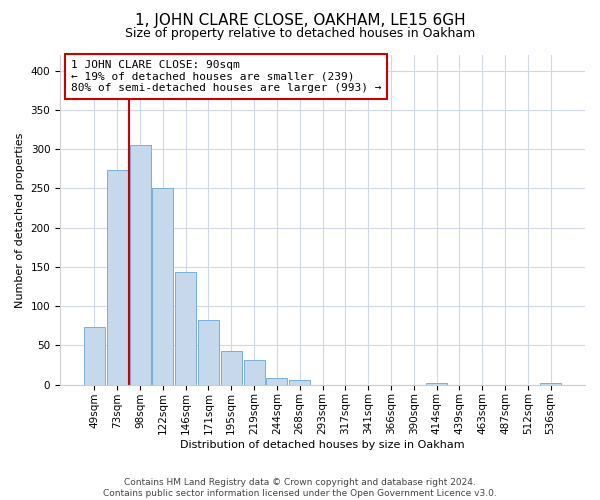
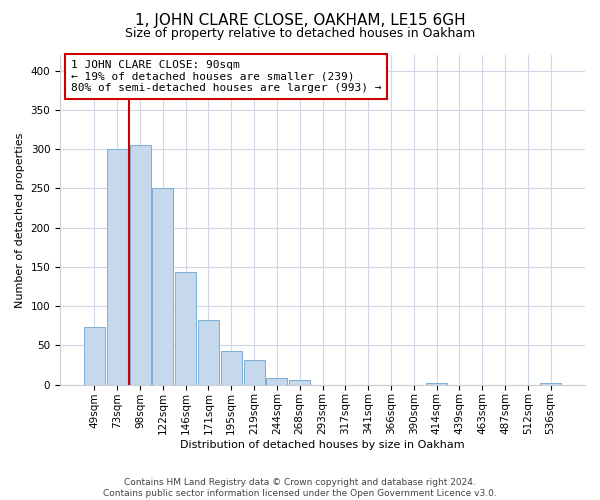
73sqm: 274 -> 300
